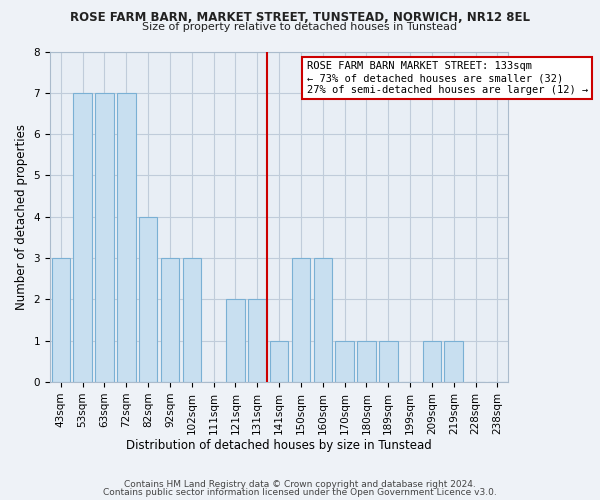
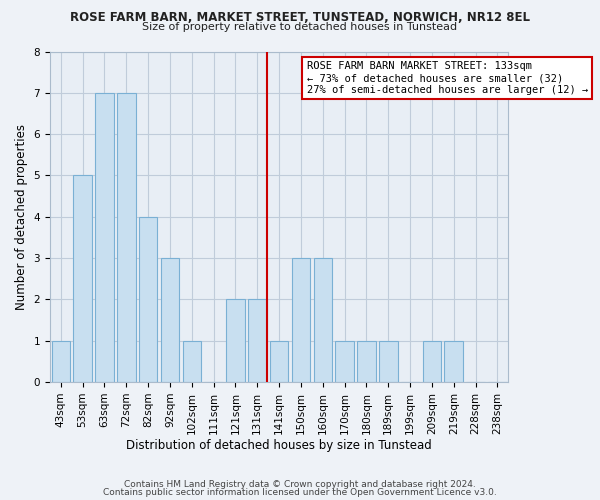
43sqm: 3 -> 1
53sqm: 7 -> 5
102sqm: 3 -> 1
